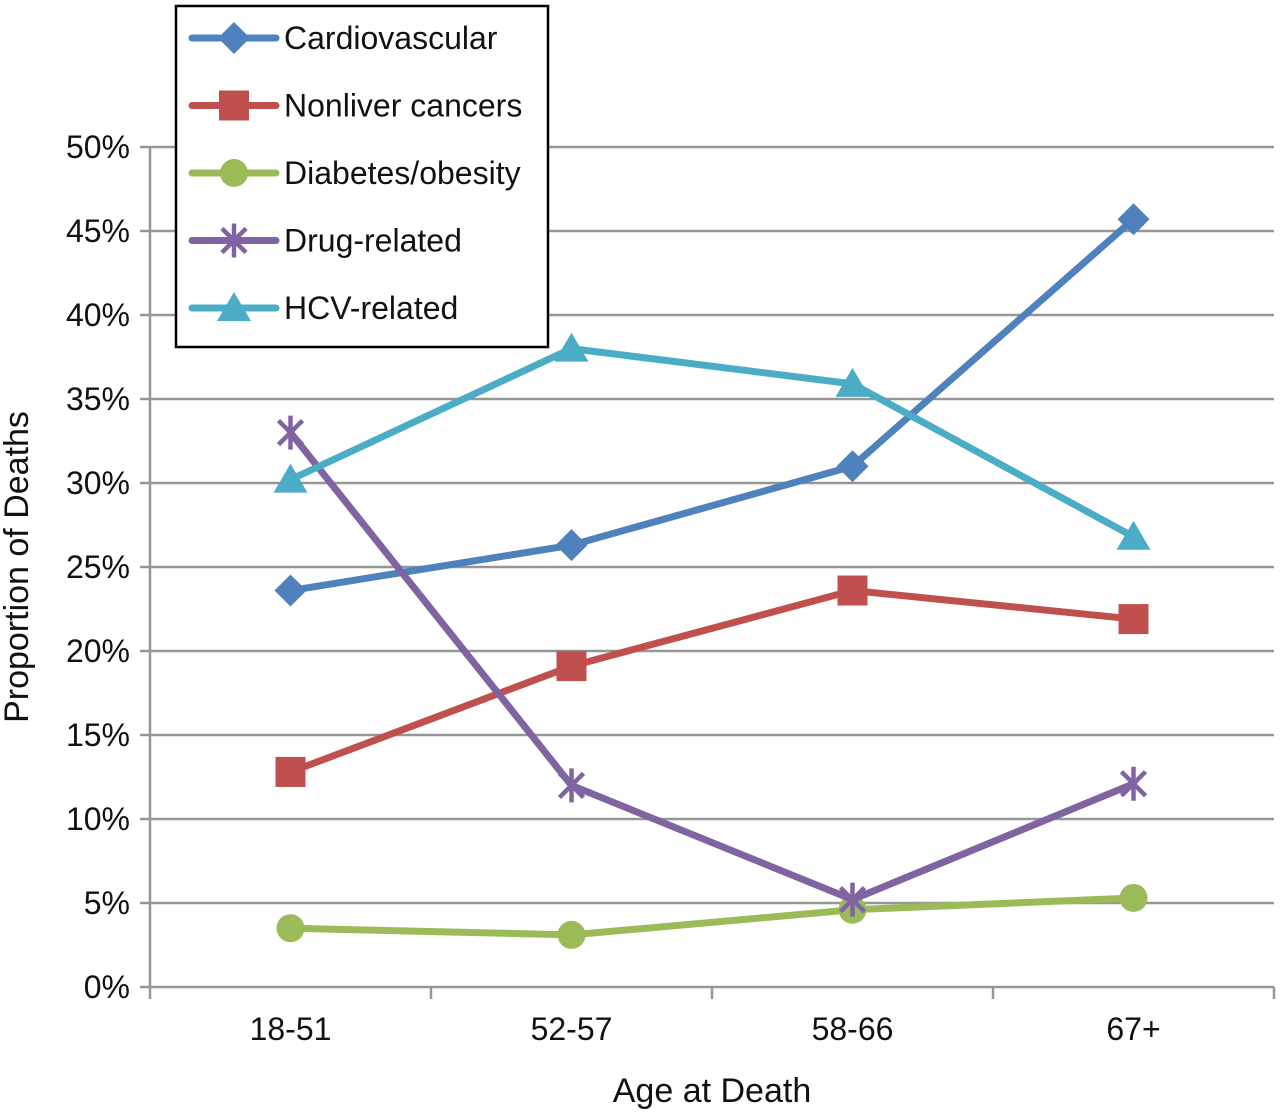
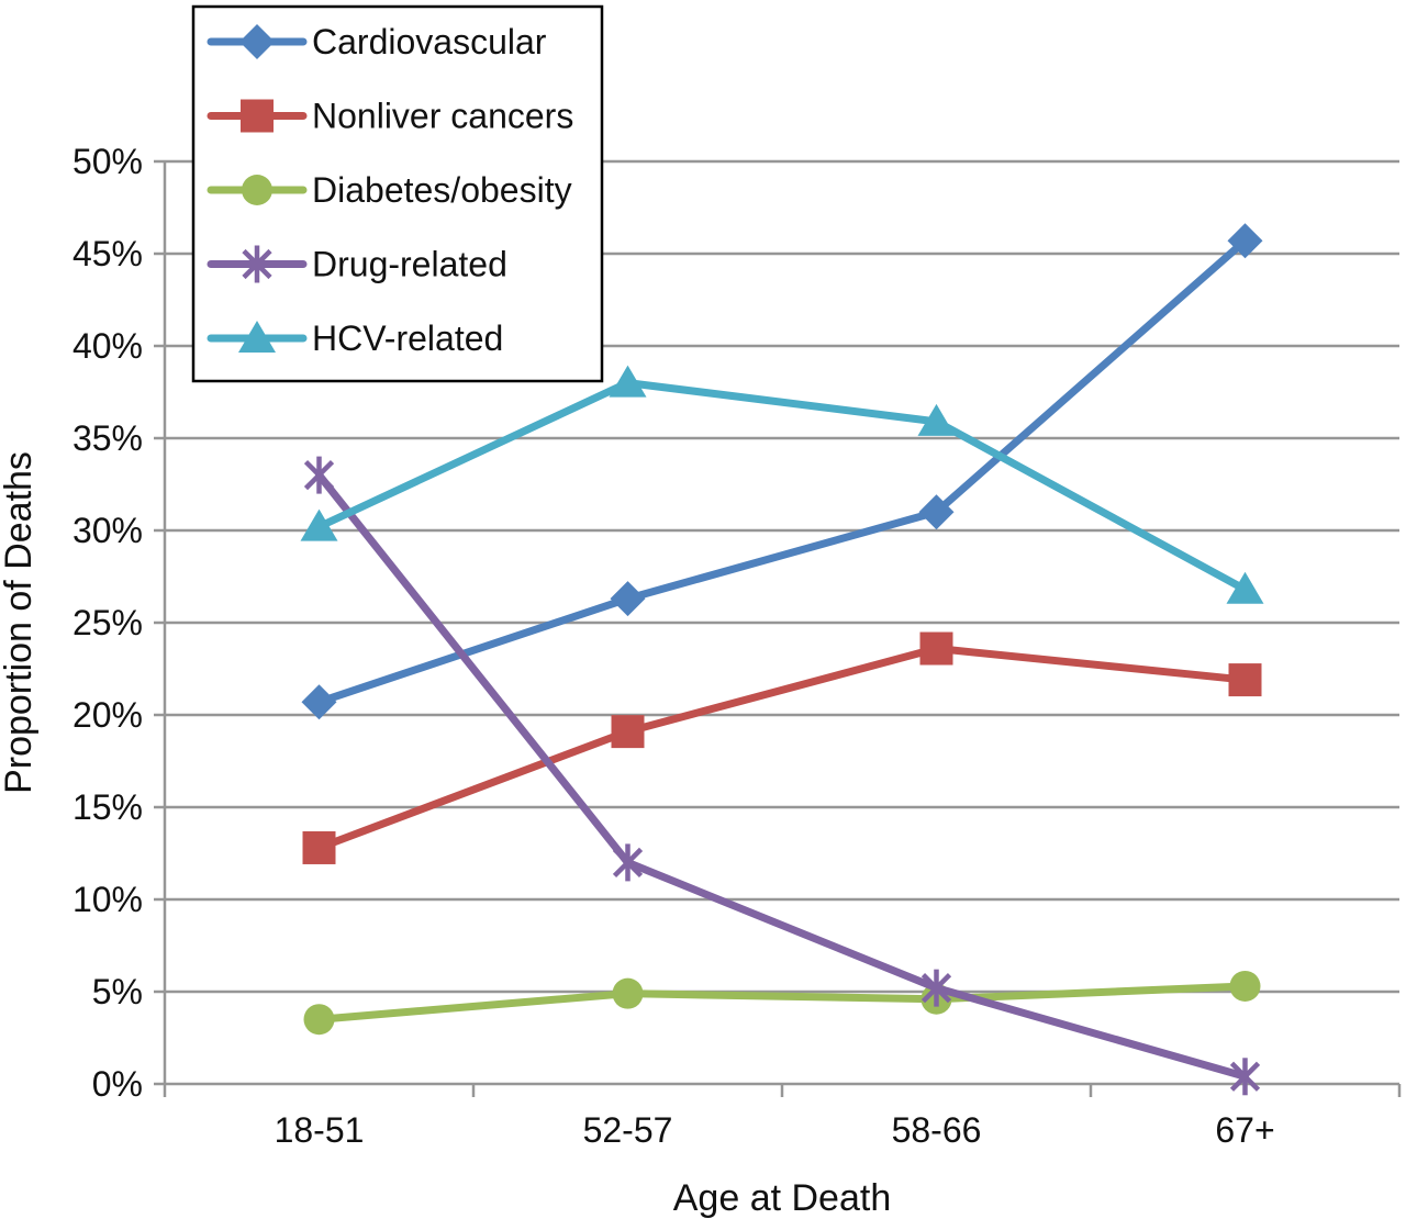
Cardiovascular/18-51: 23.6% -> 20.7%
Diabetes/obesity/52-57: 3.1% -> 4.9%
Drug-related/67+: 12.1% -> 0.4%
